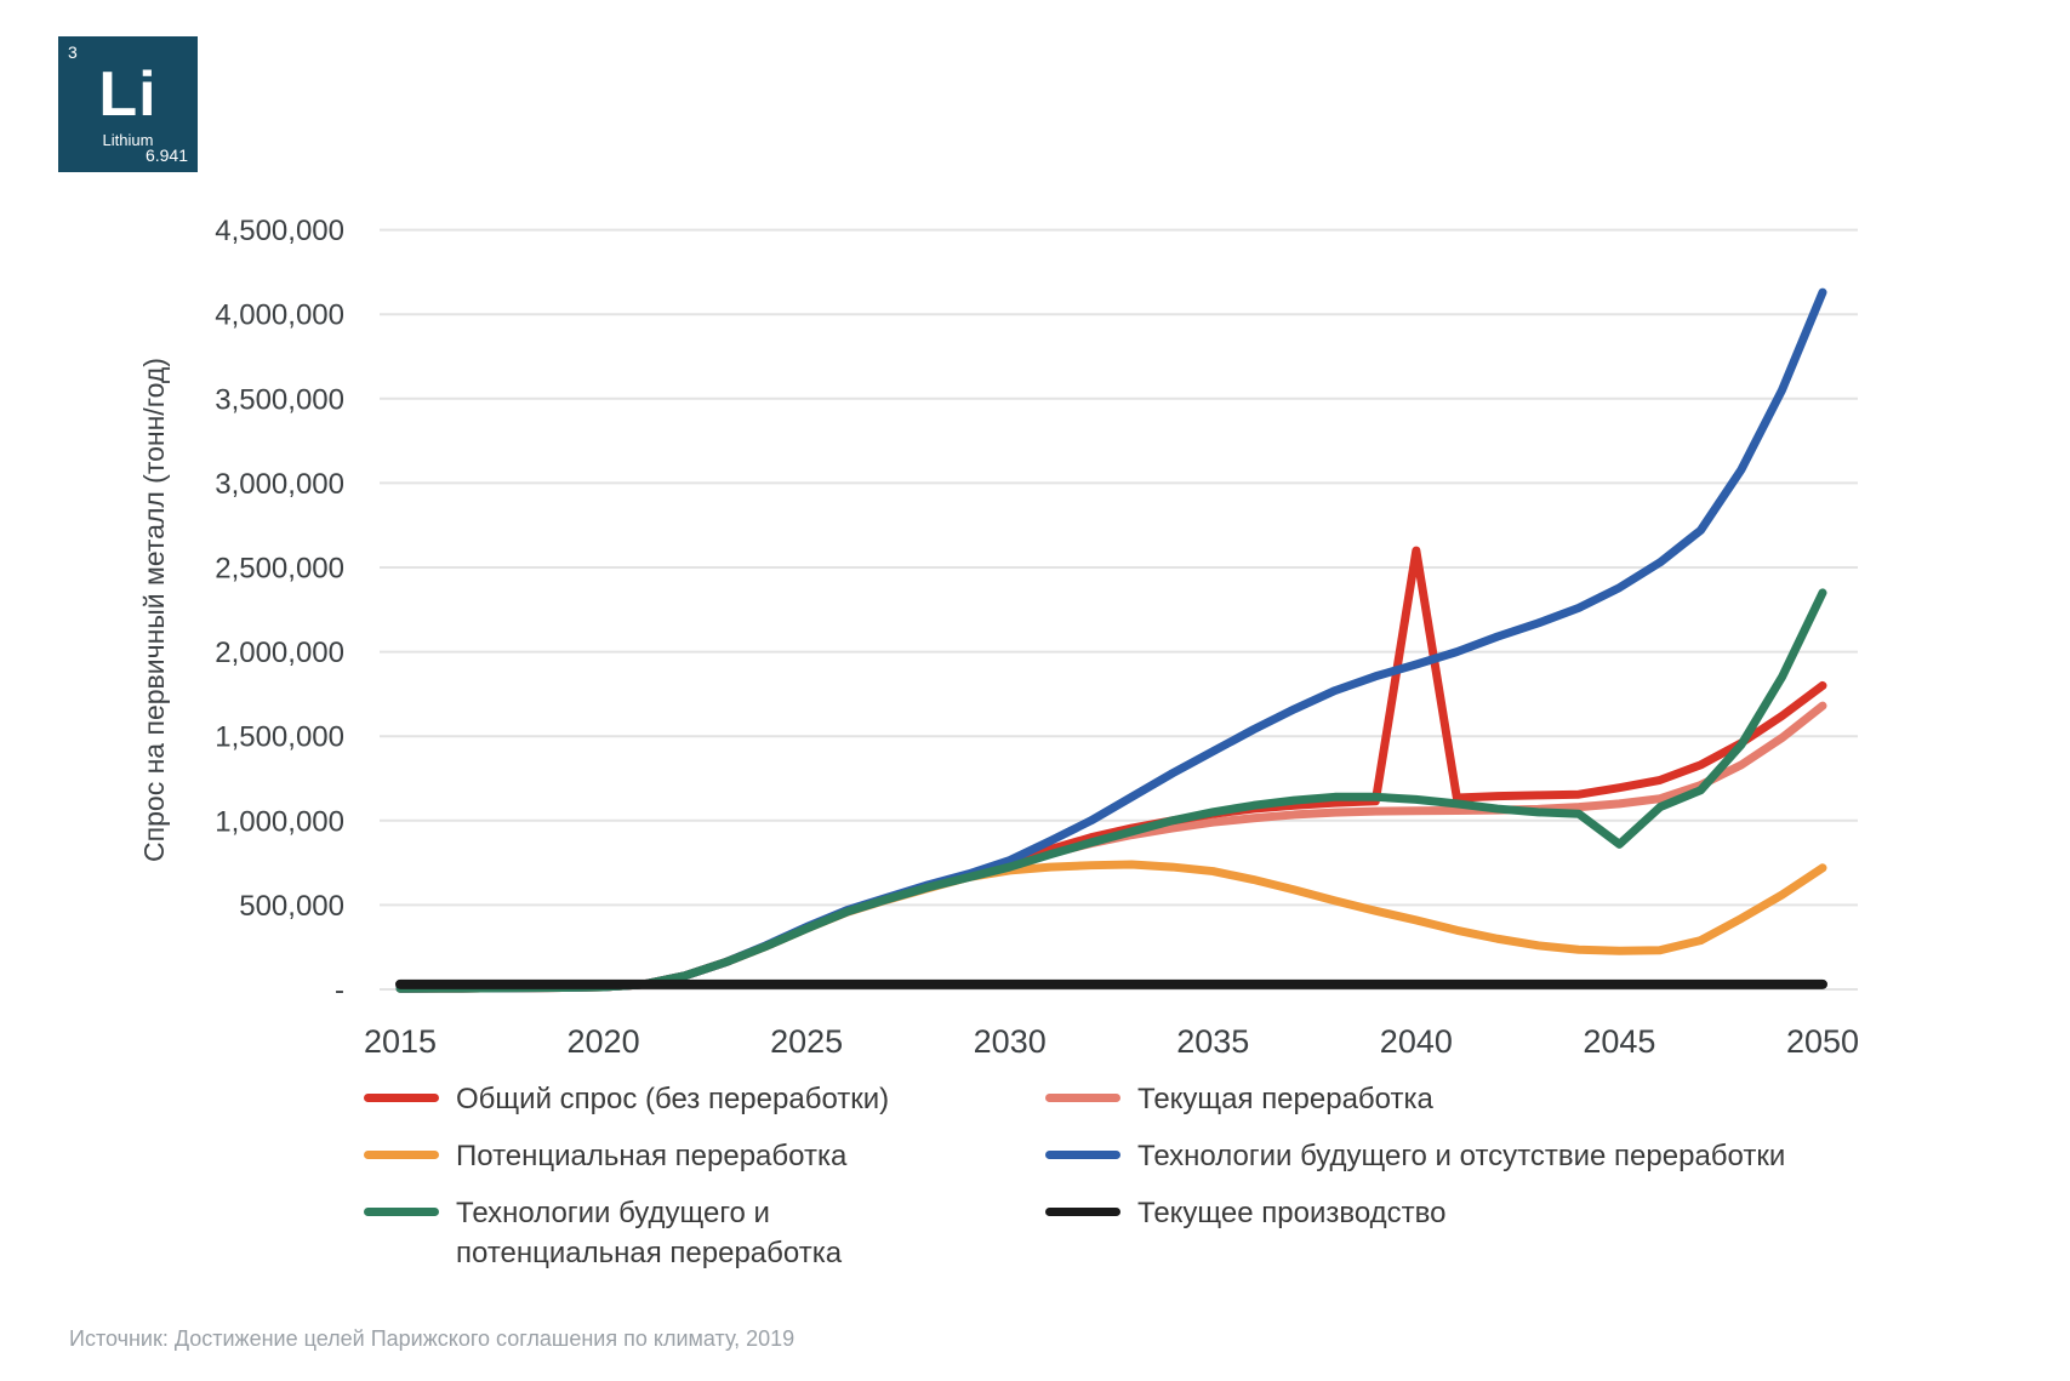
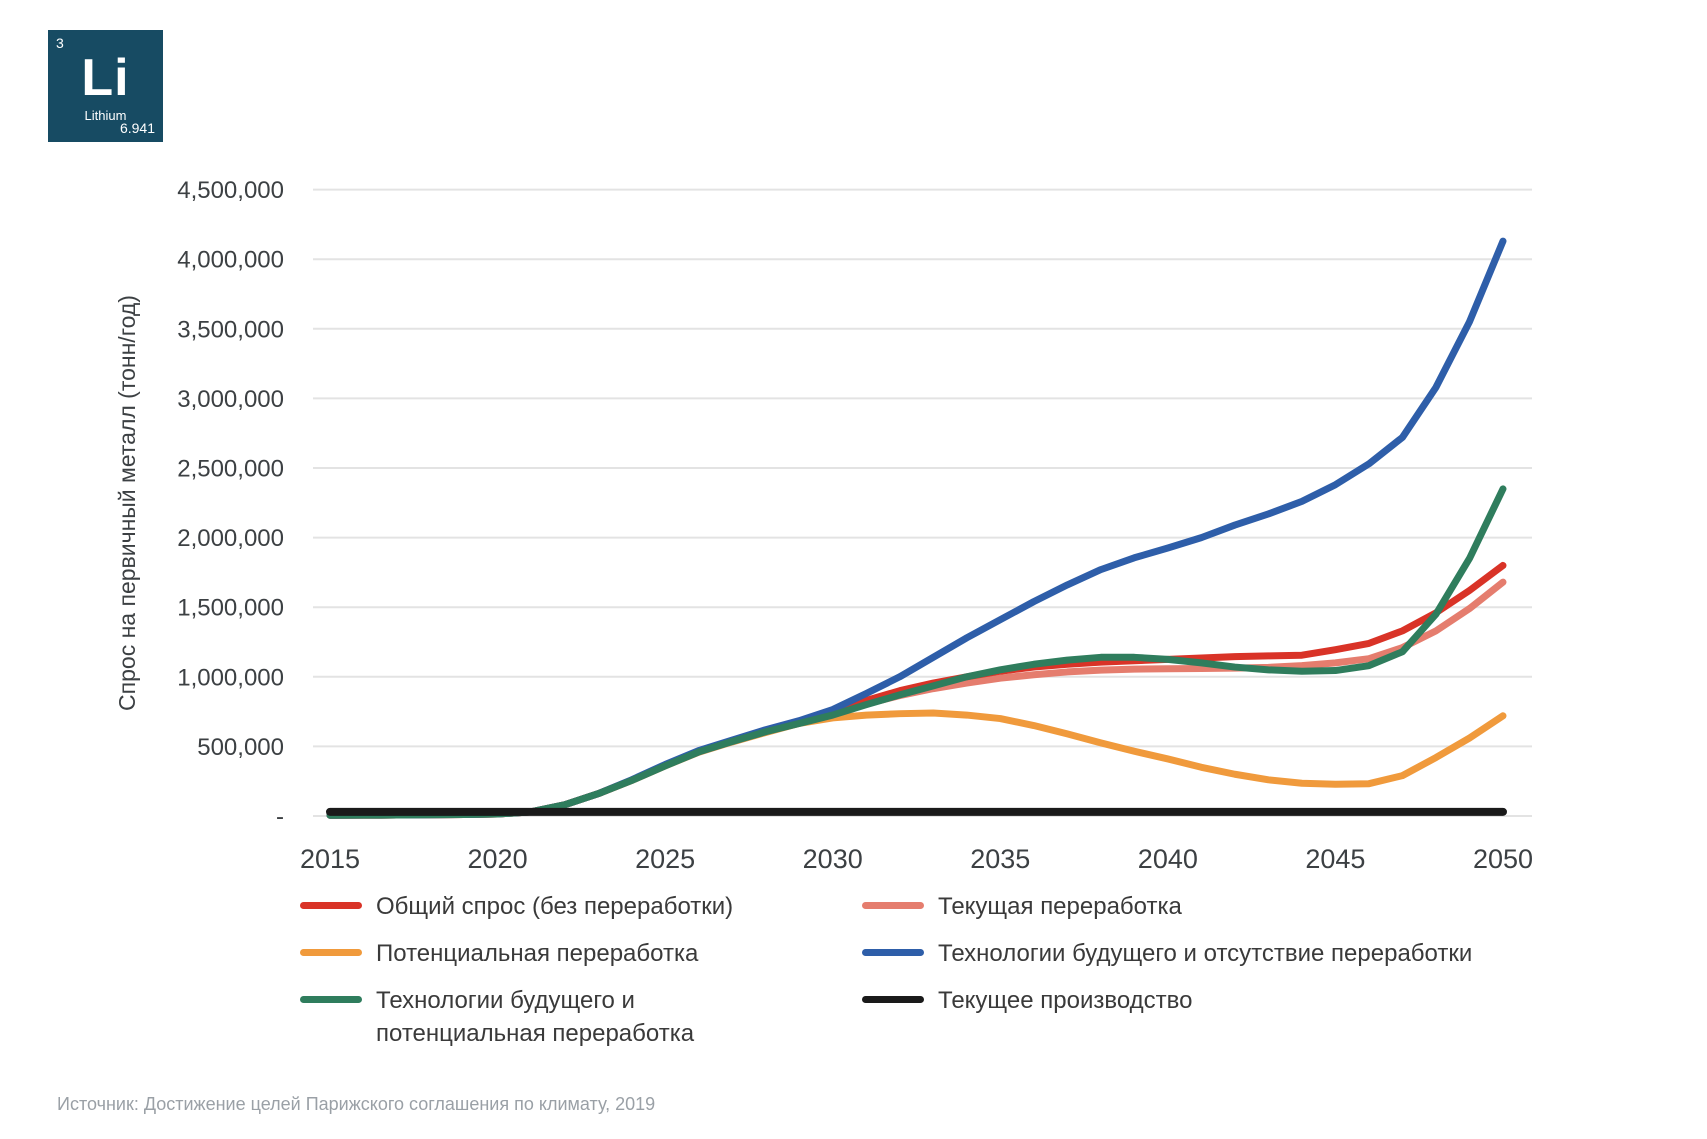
Общий спрос (без переработки)/2040: 2600000 -> 1120000
Технологии будущего и потенциальная переработка/2045: 860000 -> 1040000
